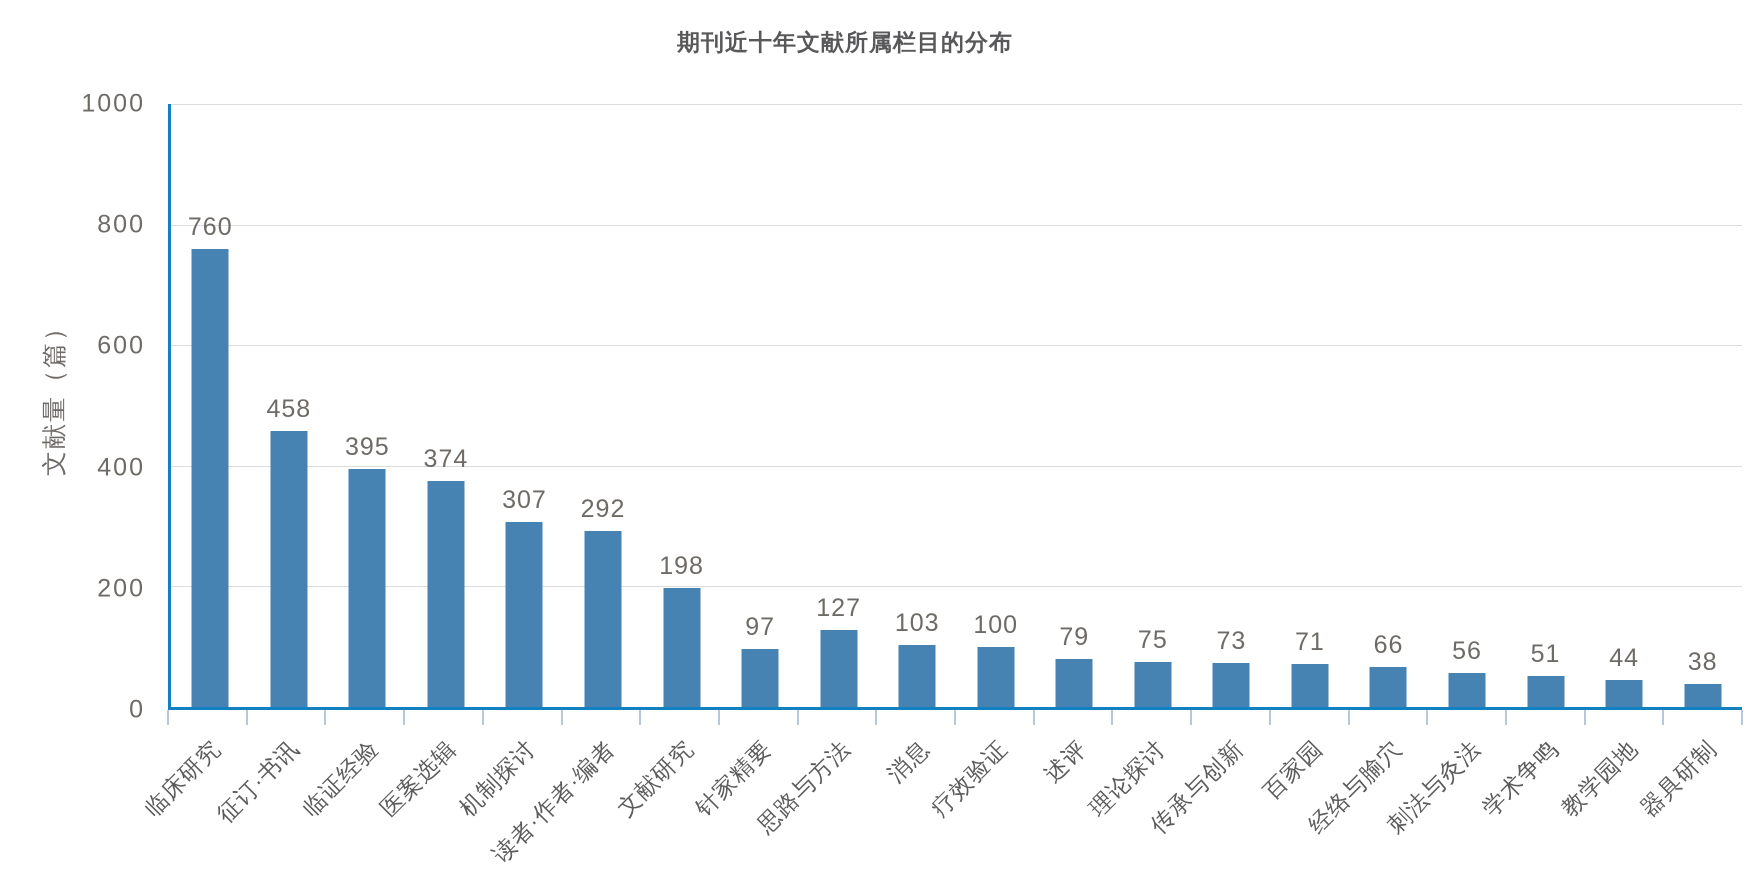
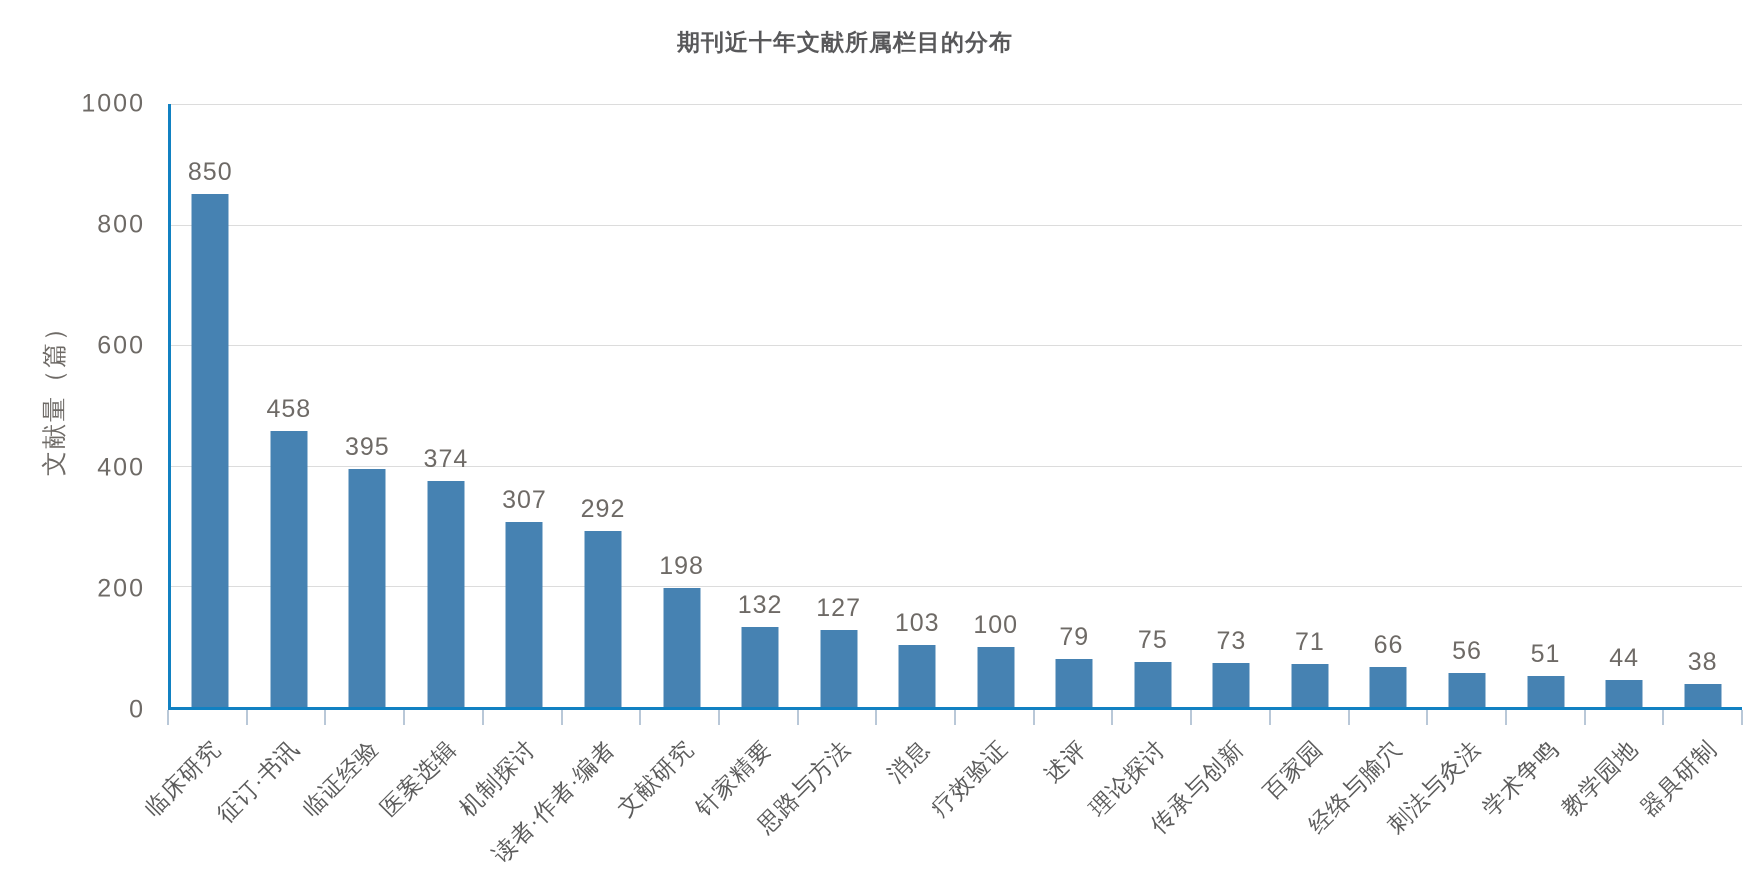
临床研究: 760 -> 850
针家精要: 97 -> 132
